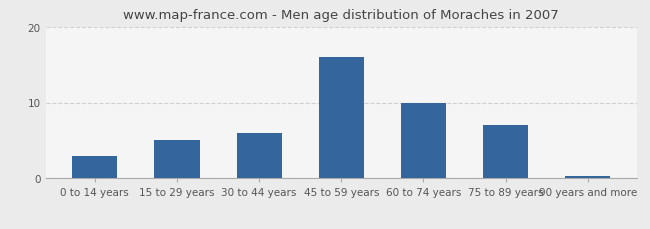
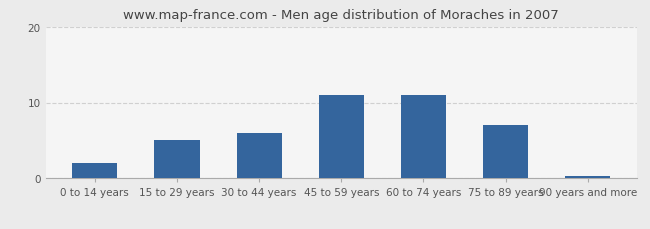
0 to 14 years: 3.0 -> 2.0
45 to 59 years: 16.0 -> 11.0
60 to 74 years: 10.0 -> 11.0
